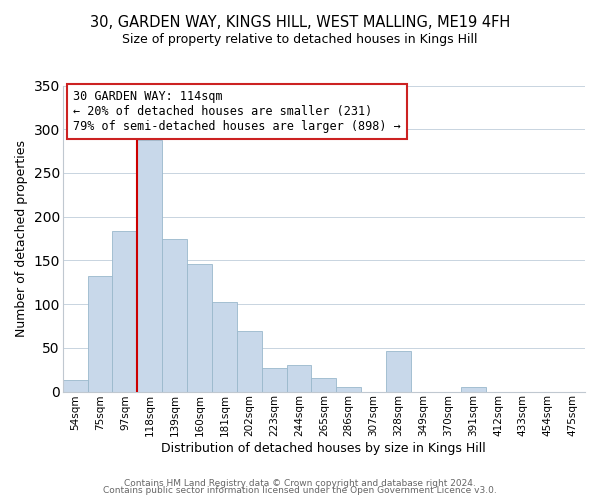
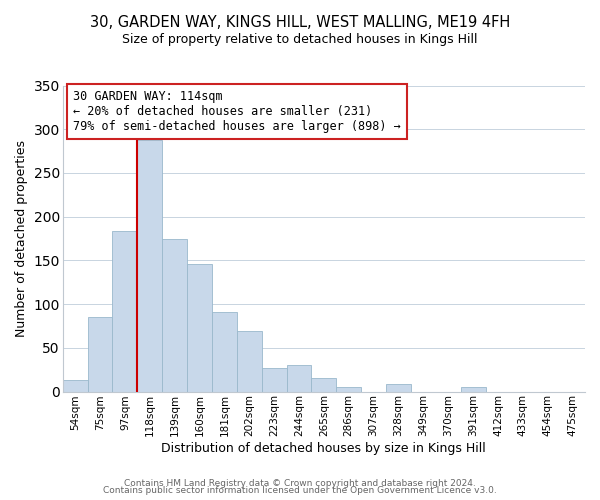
75sqm: 132 -> 85
181sqm: 102 -> 91
328sqm: 46 -> 9
